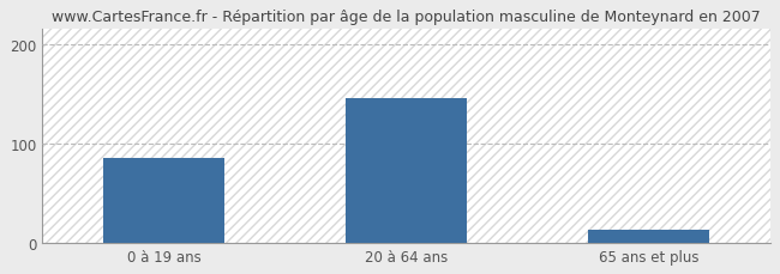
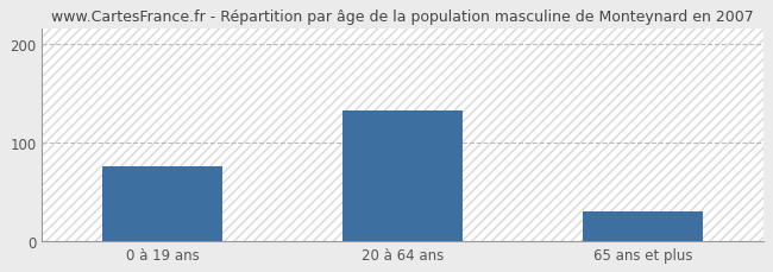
0 à 19 ans: 85 -> 76
20 à 64 ans: 145 -> 132
65 ans et plus: 13 -> 30
